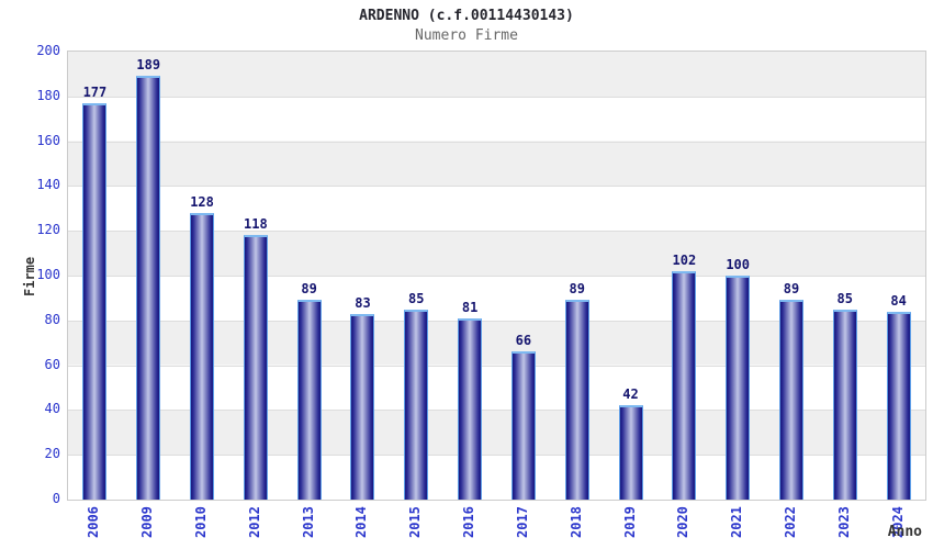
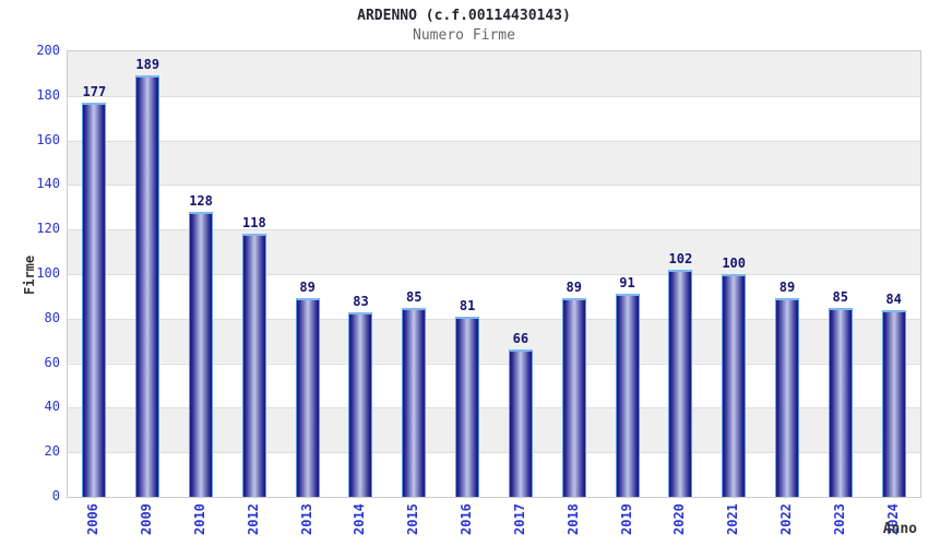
2019: 42 -> 91
